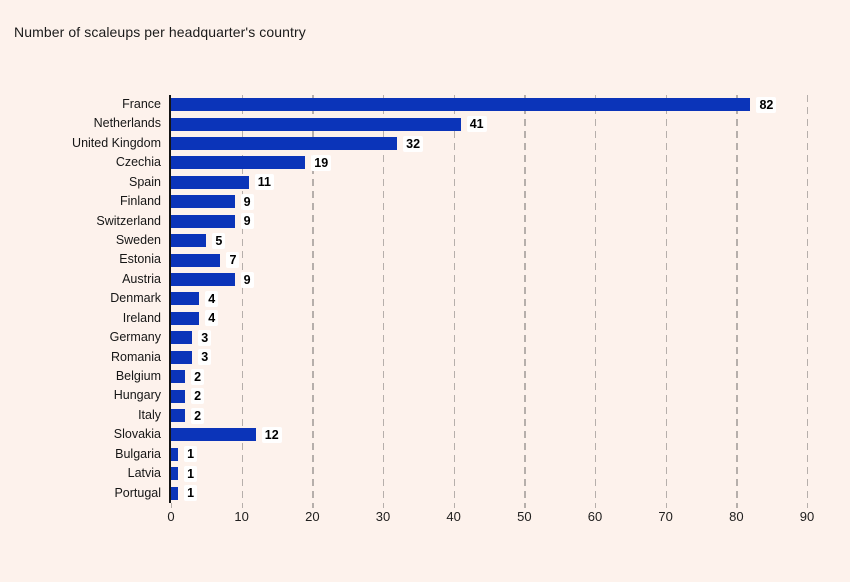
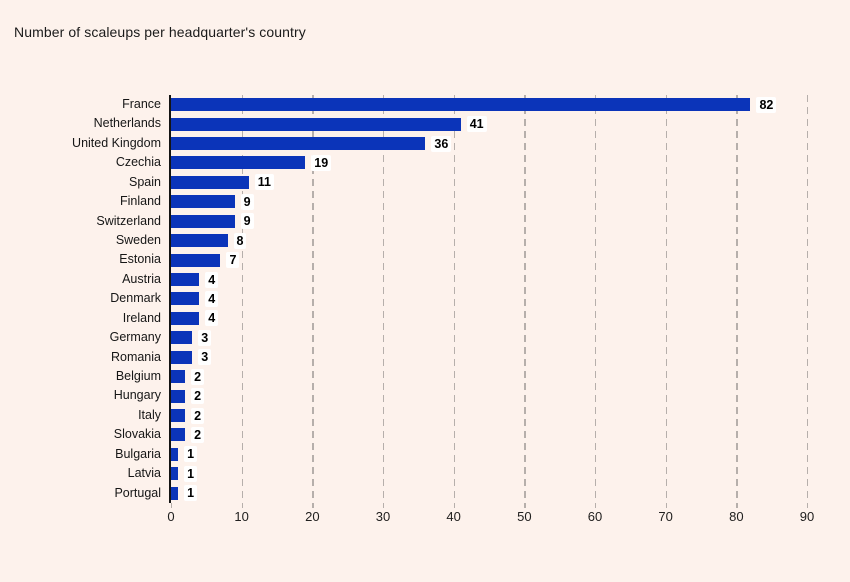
United Kingdom: 32 -> 36
Sweden: 5 -> 8
Austria: 9 -> 4
Slovakia: 12 -> 2
